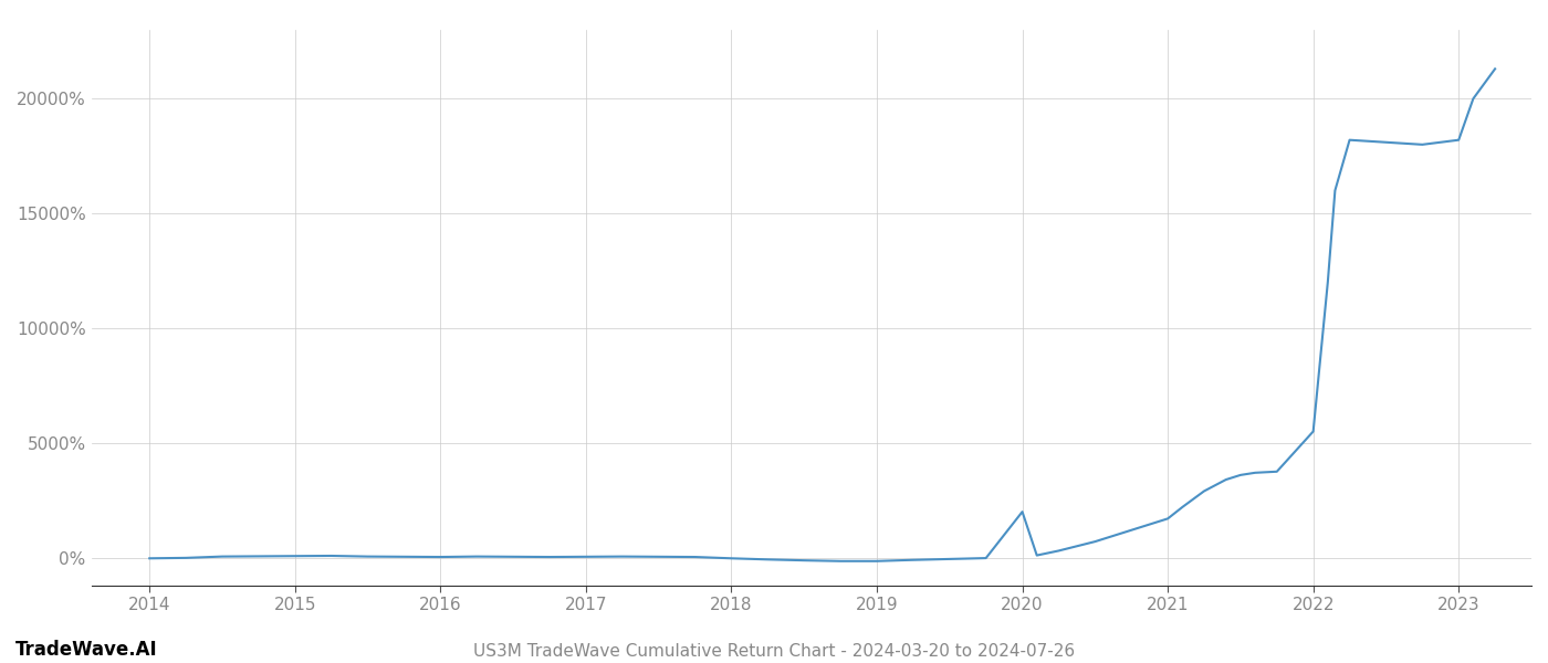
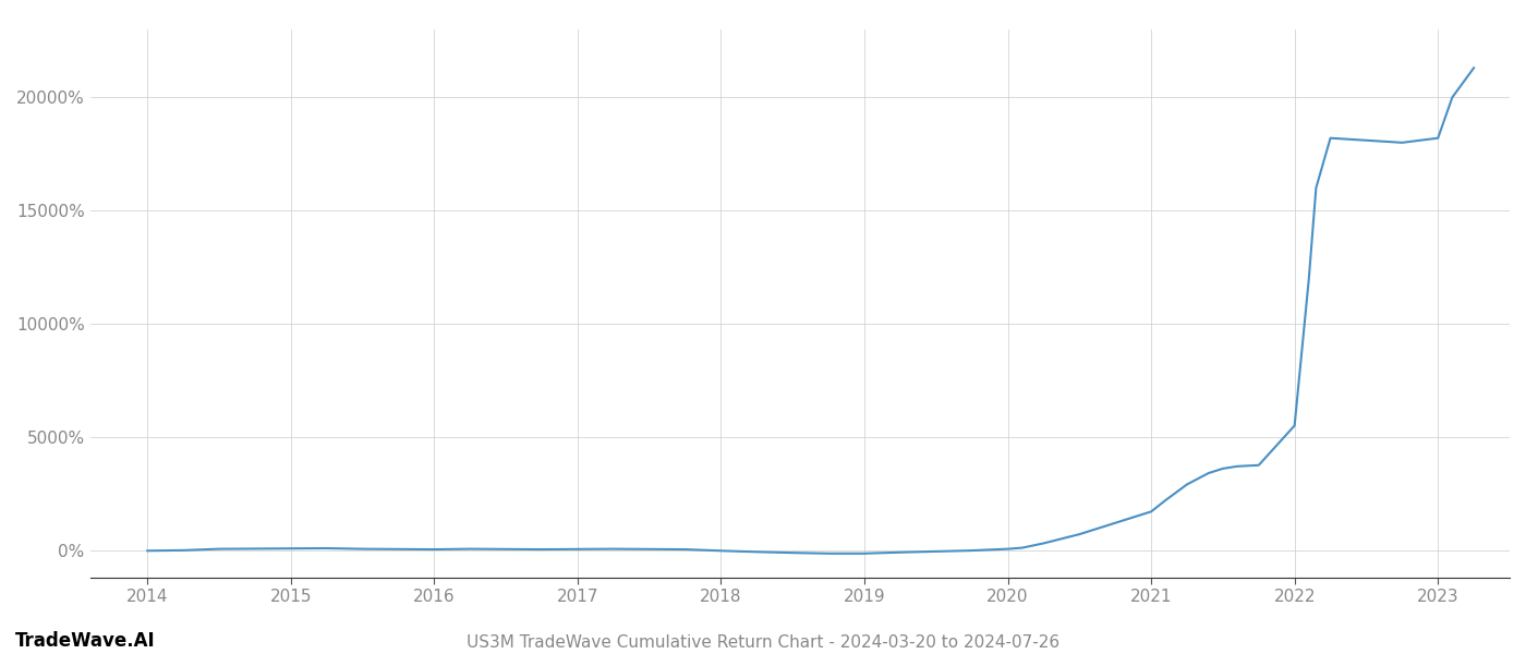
2020: 2000% -> 50%
